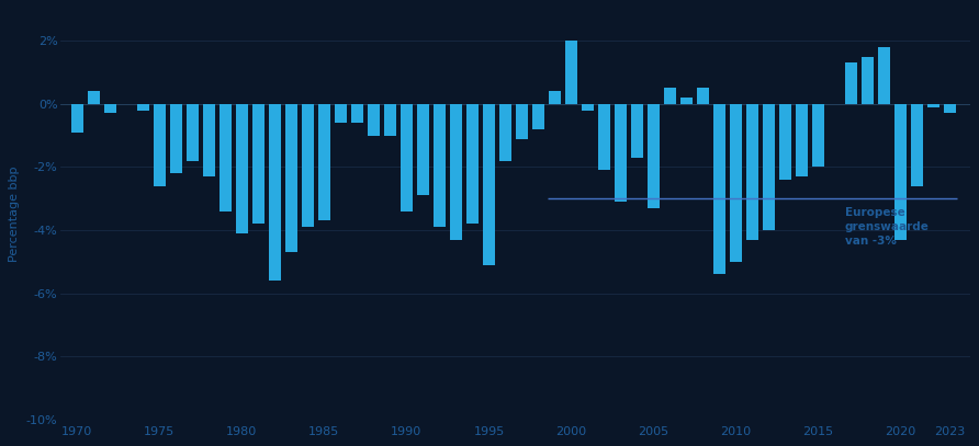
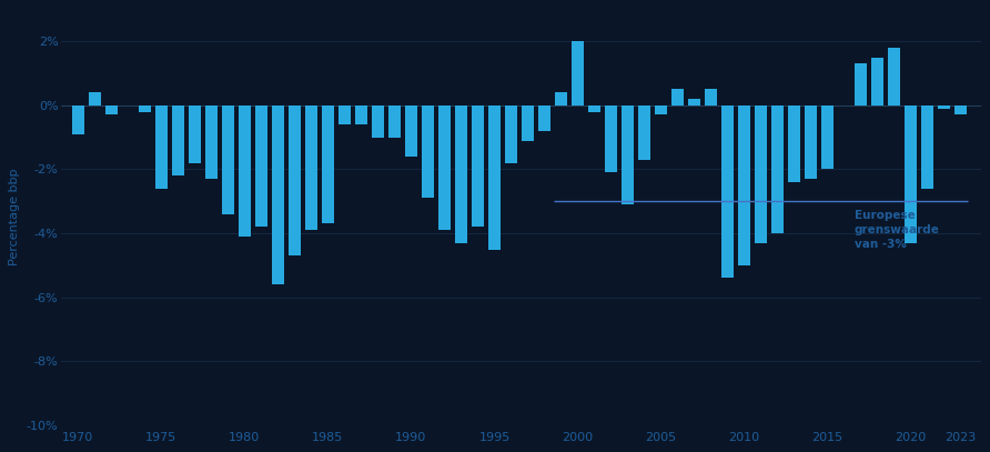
1990: -3.4% -> -1.6%
1995: -5.1% -> -4.5%
2005: -3.3% -> -0.3%
